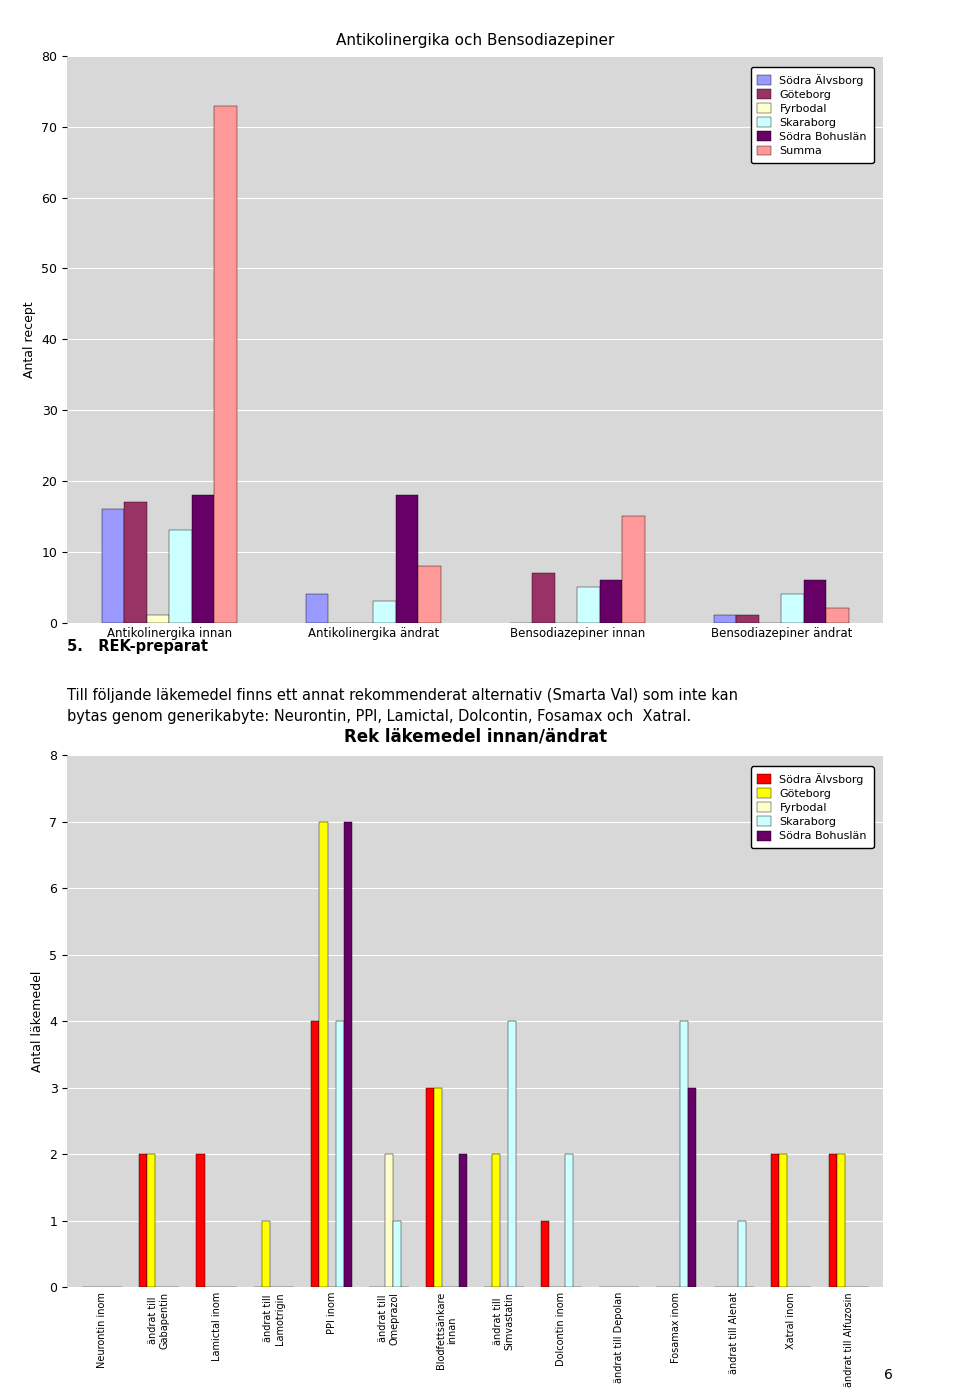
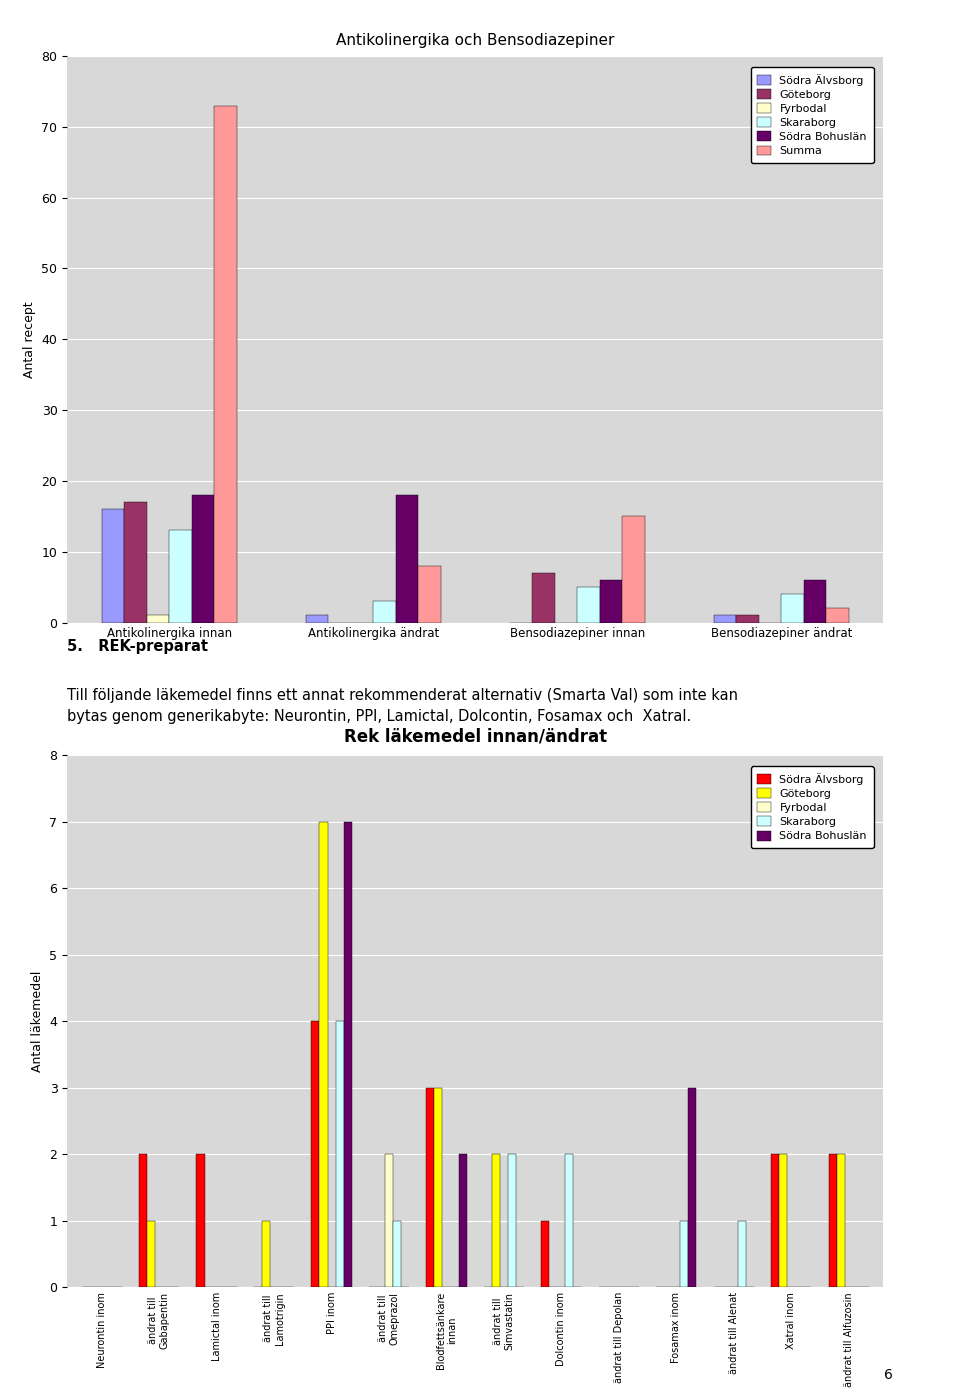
Antikolinergika och Bensodiazepiner/Södra Älvsborg/Antikolinergika ändrat: 4 -> 1
Rek läkemedel innan/ändrat/Göteborg/ändrat till Gabapentin: 2 -> 1
Rek läkemedel innan/ändrat/Skaraborg/ändrat till Simvastatin: 4 -> 2
Rek läkemedel innan/ändrat/Skaraborg/Fosamax inom: 4 -> 1
